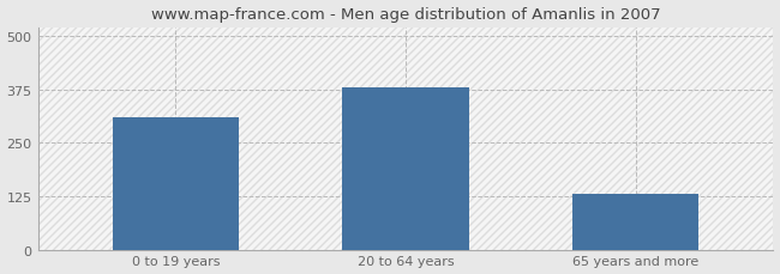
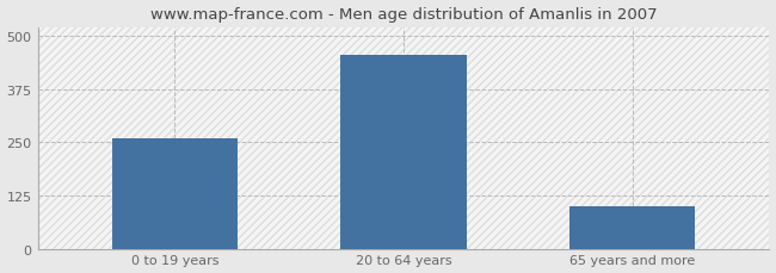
0 to 19 years: 310 -> 260
20 to 64 years: 380 -> 455
65 years and more: 130 -> 100
